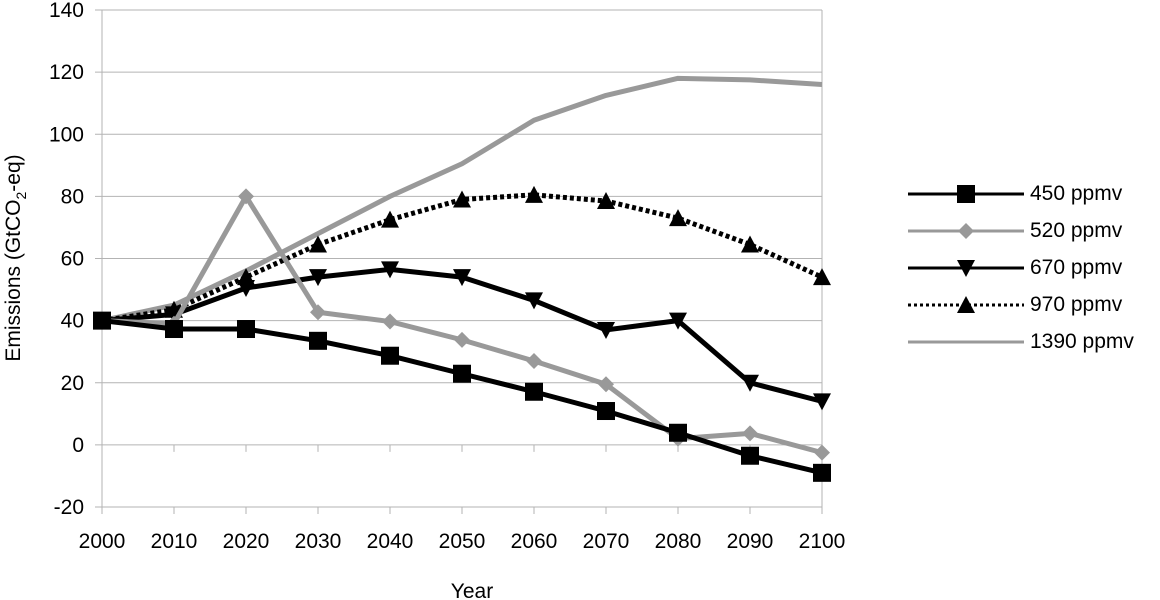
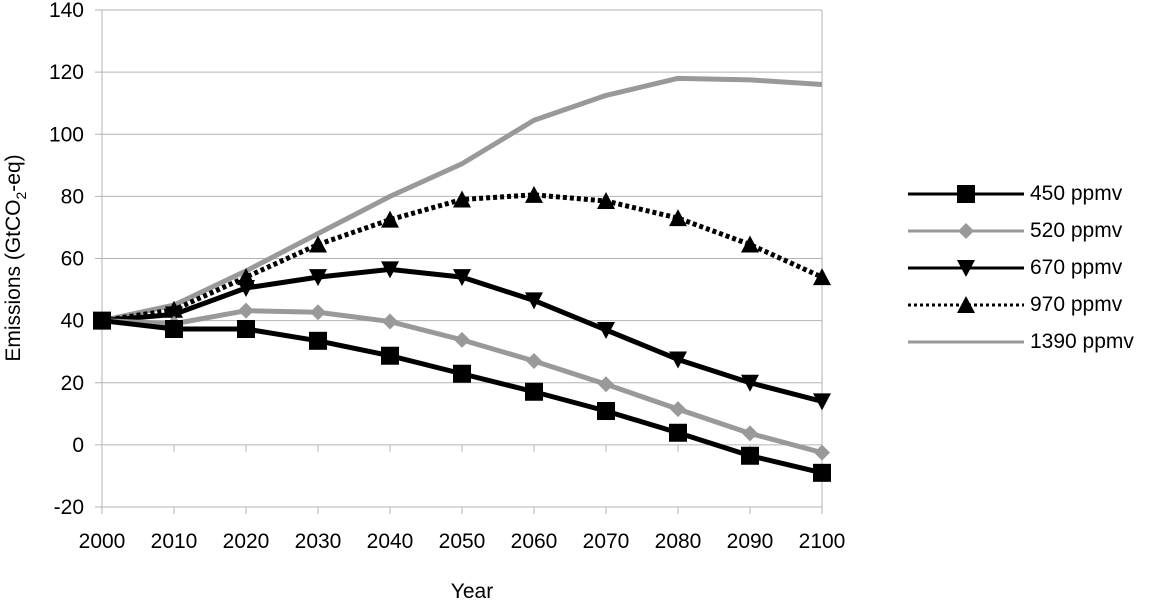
520 ppmv/2020: 80 -> 43
520 ppmv/2080: 2 -> 12
670 ppmv/2080: 40 -> 28
